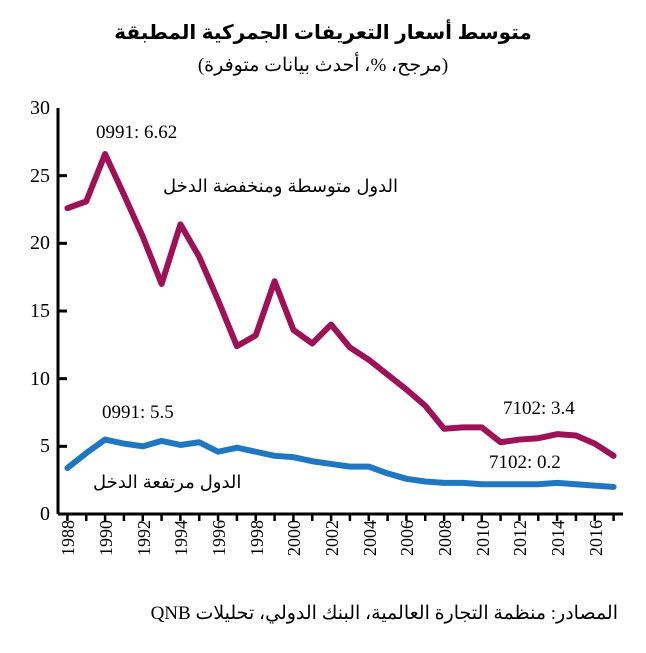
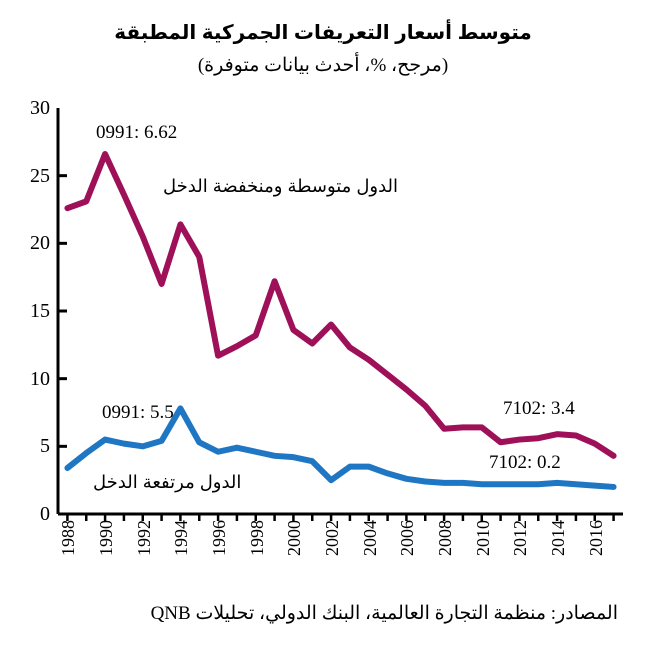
الدول مرتفعة الدخل/1994: 5.1 -> 7.8
الدول متوسطة ومنخفضة الدخل/1996: 15.8 -> 11.7
الدول مرتفعة الدخل/2002: 3.7 -> 2.5
